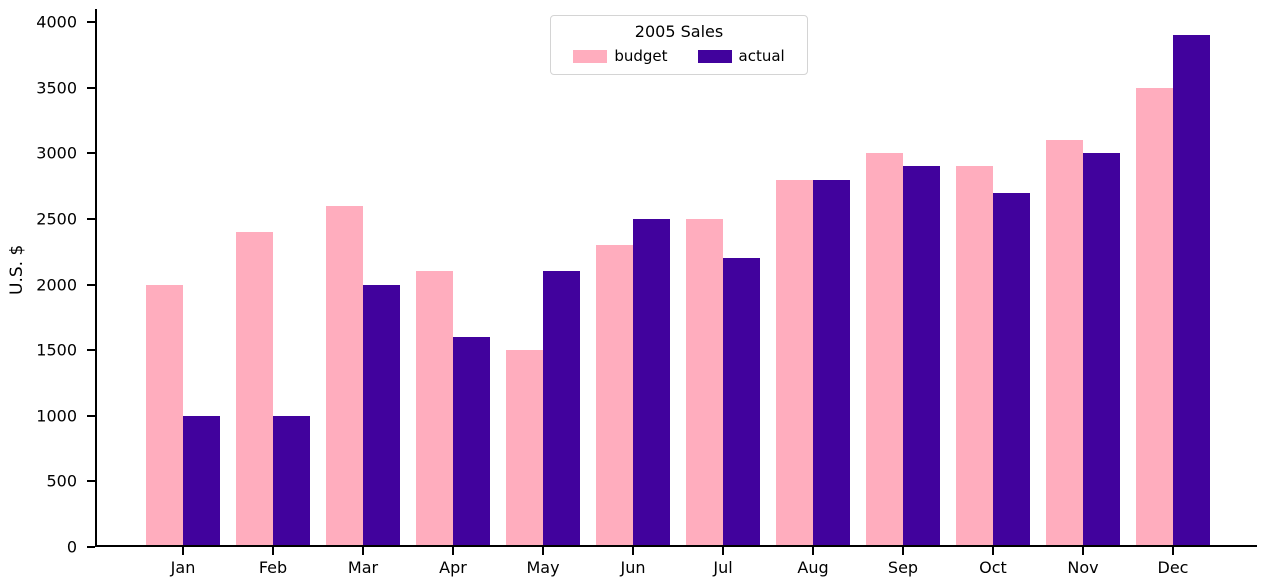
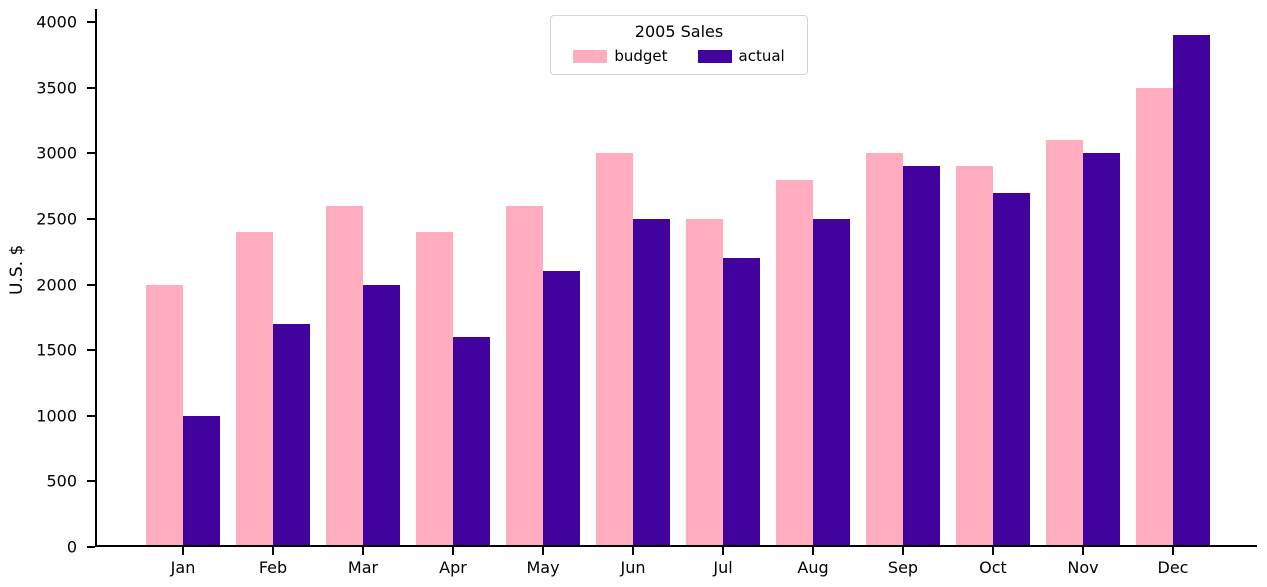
actual/Feb: 1000 -> 1700
budget/Apr: 2100 -> 2400
budget/May: 1500 -> 2600
budget/Jun: 2300 -> 3000
actual/Aug: 2800 -> 2500
